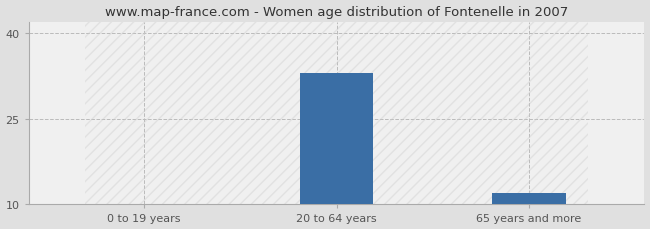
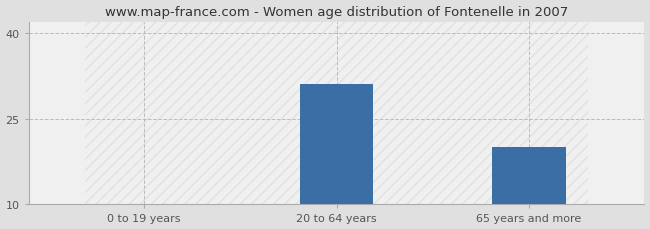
20 to 64 years: 33 -> 31
65 years and more: 12 -> 20
